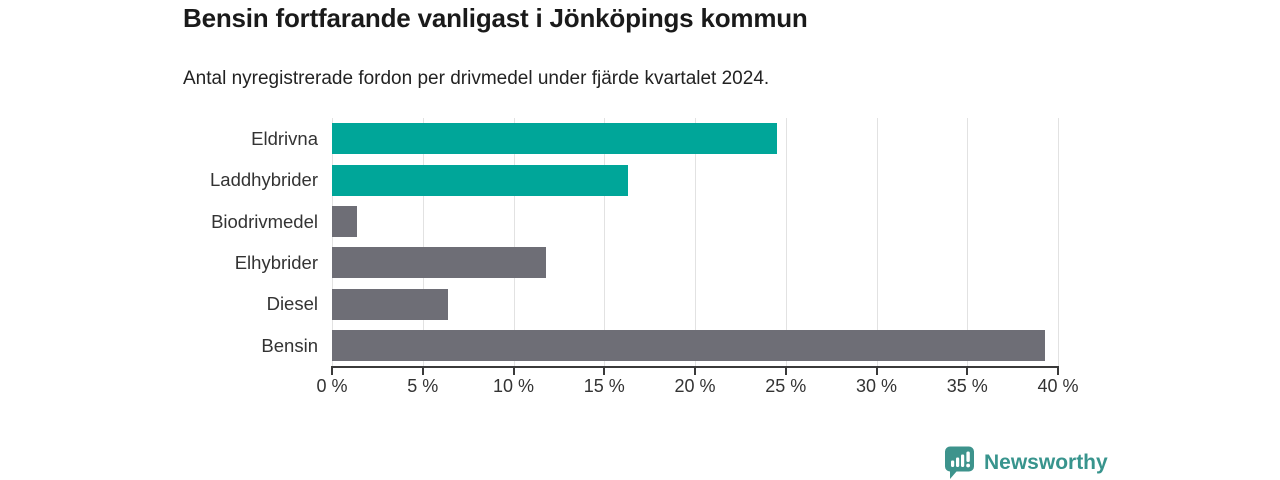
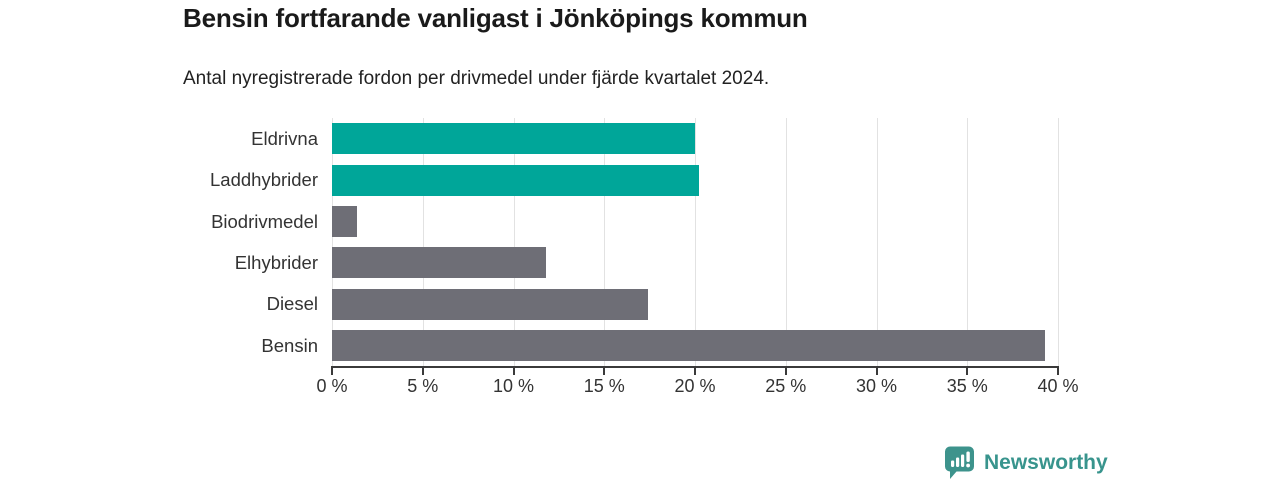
Eldrivna: 24.5% -> 20.0%
Laddhybrider: 16.3% -> 20.2%
Diesel: 6.4% -> 17.4%
